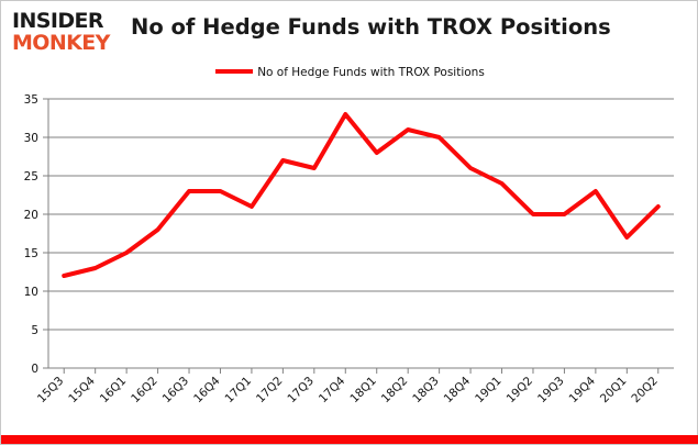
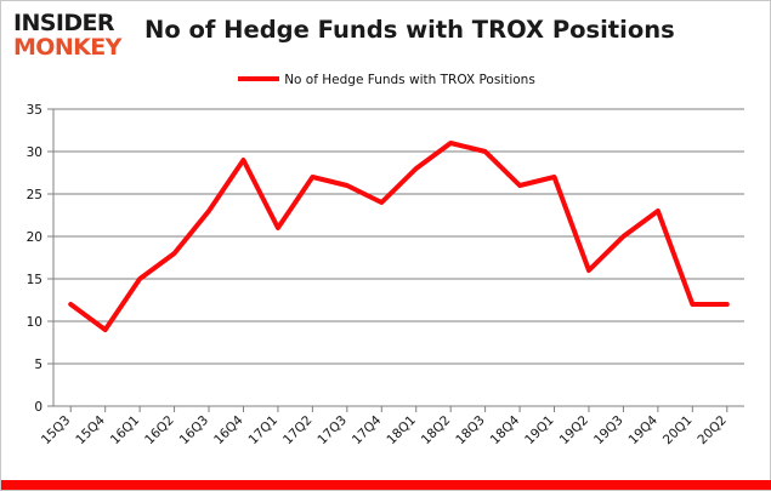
15Q4: 13 -> 9
16Q4: 23 -> 29
17Q4: 33 -> 24
19Q1: 24 -> 27
19Q2: 20 -> 16
20Q1: 17 -> 12
20Q2: 21 -> 12
